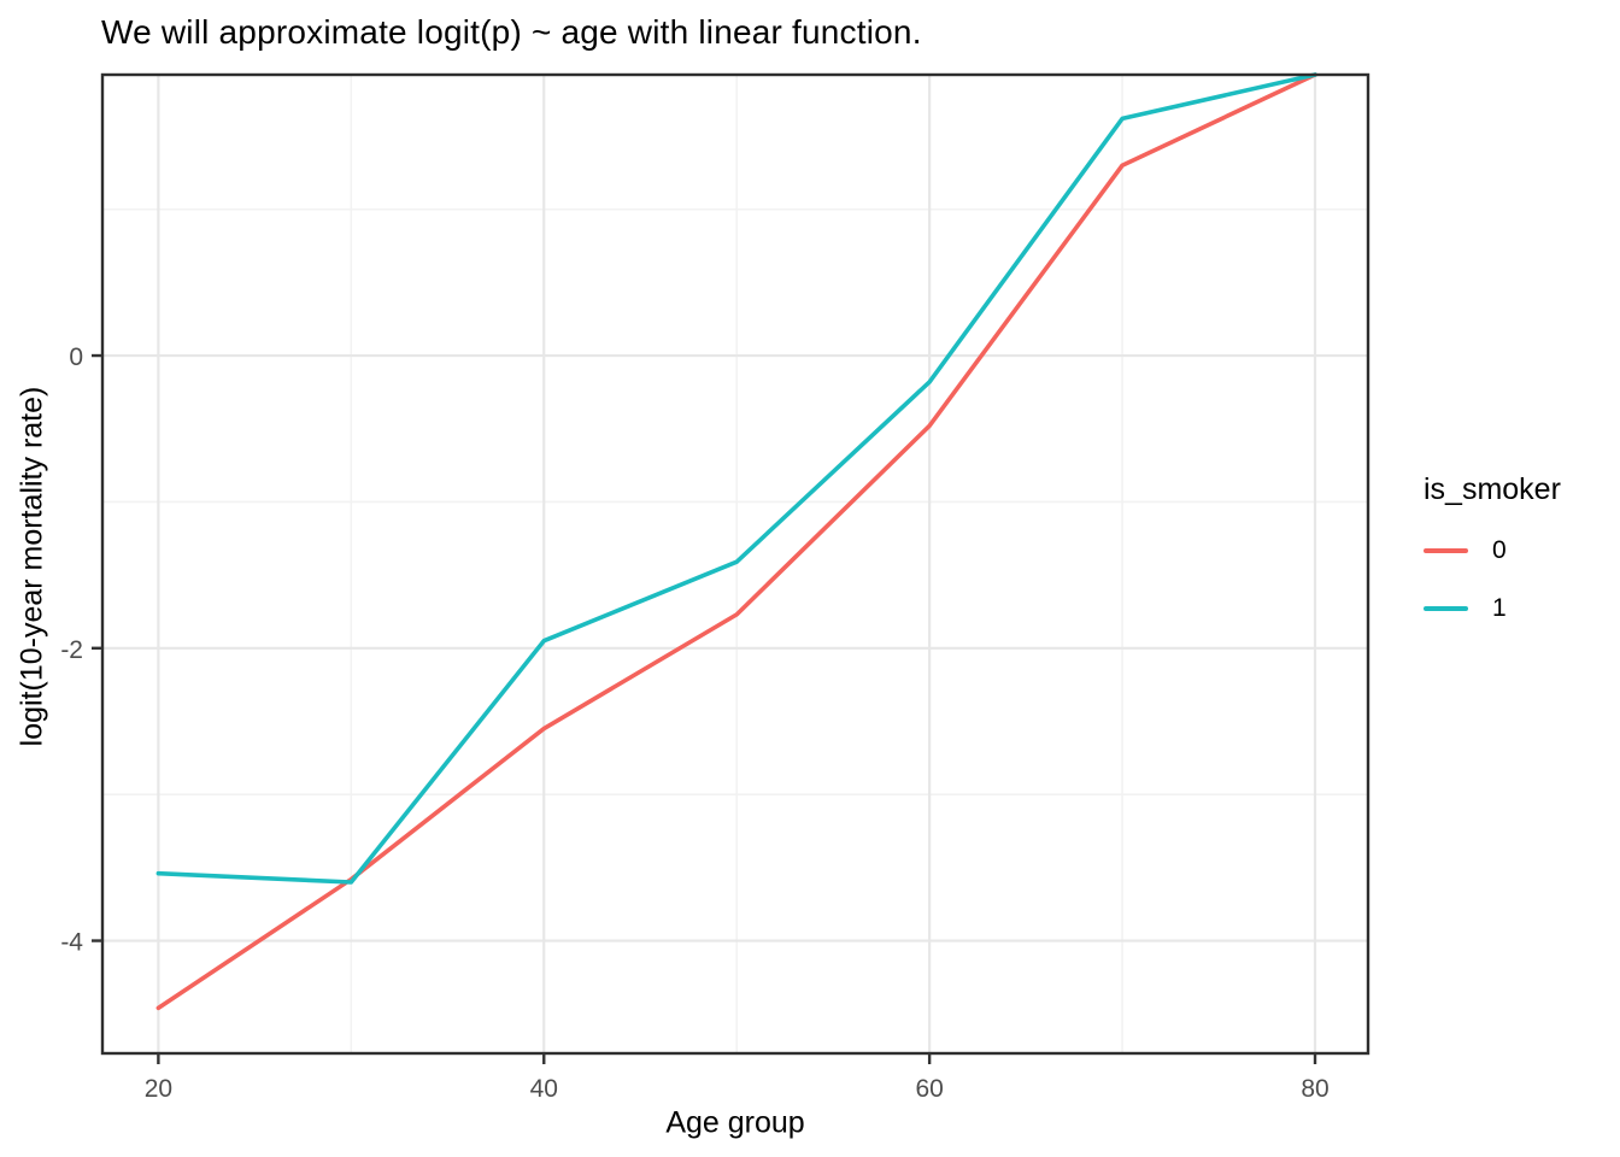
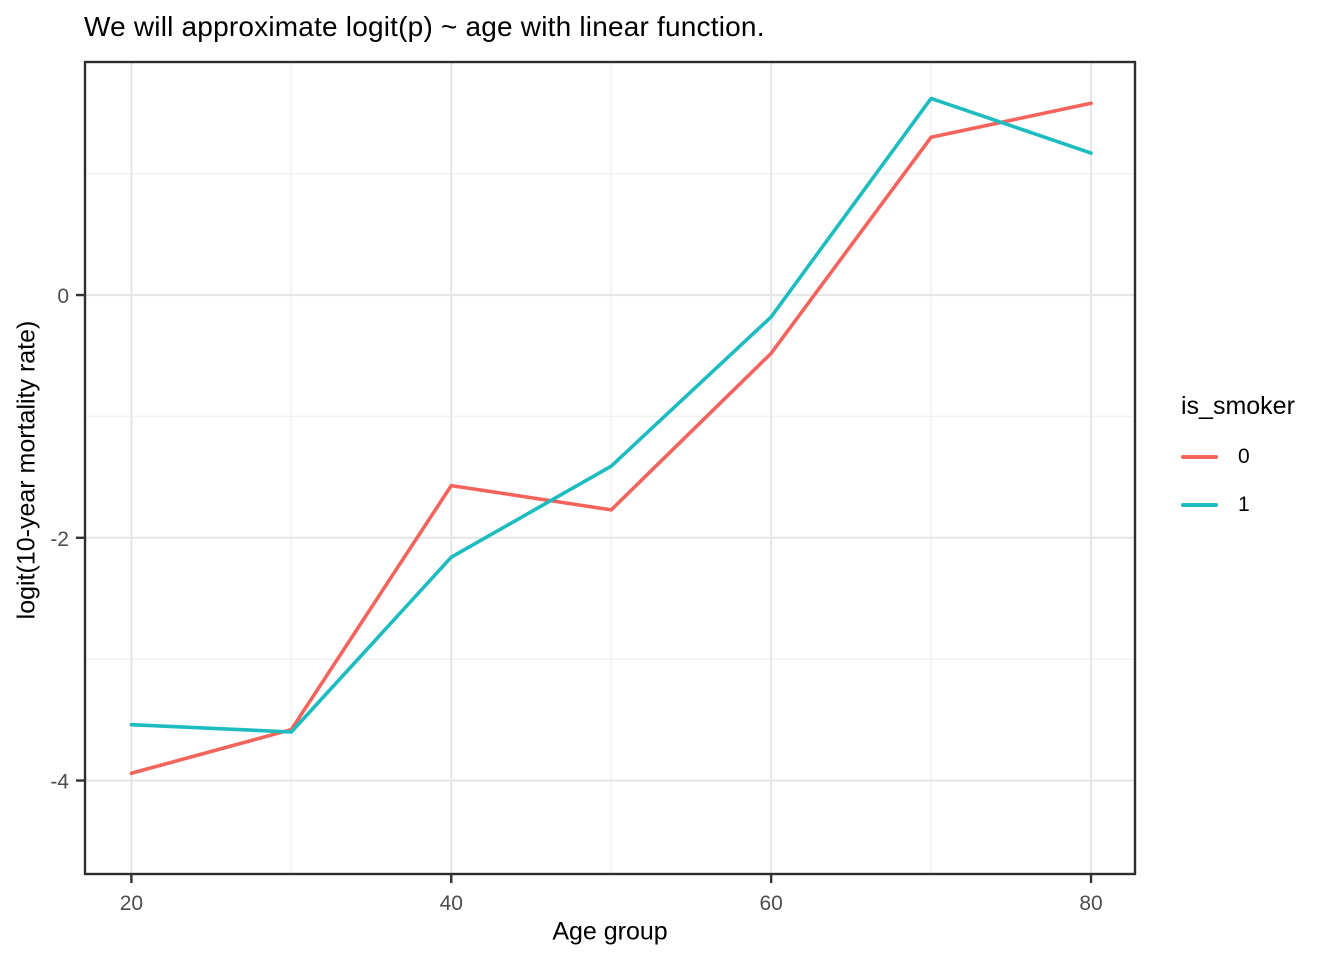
0/20: -4.46 -> -3.94
0/40: -2.55 -> -1.57
1/40: -1.95 -> -2.16
0/80: 1.92 -> 1.58
1/80: 1.92 -> 1.17
